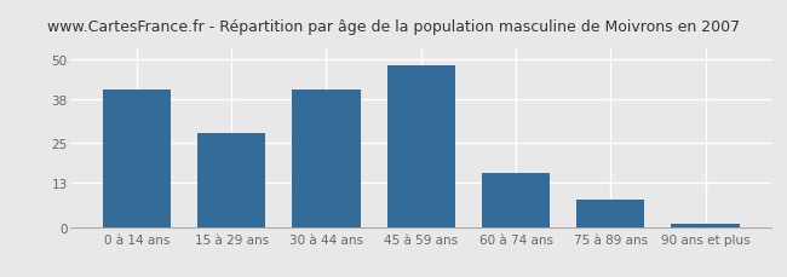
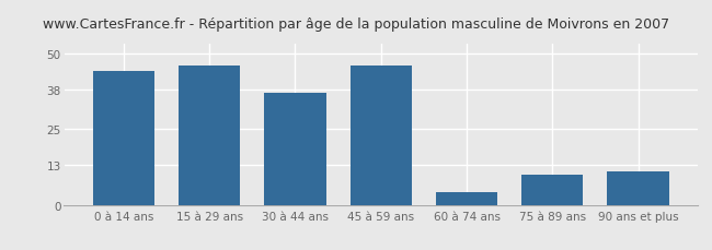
0 à 14 ans: 41 -> 44
15 à 29 ans: 28 -> 46
30 à 44 ans: 41 -> 37
45 à 59 ans: 48 -> 46
60 à 74 ans: 16 -> 4
75 à 89 ans: 8 -> 10
90 ans et plus: 1 -> 11
